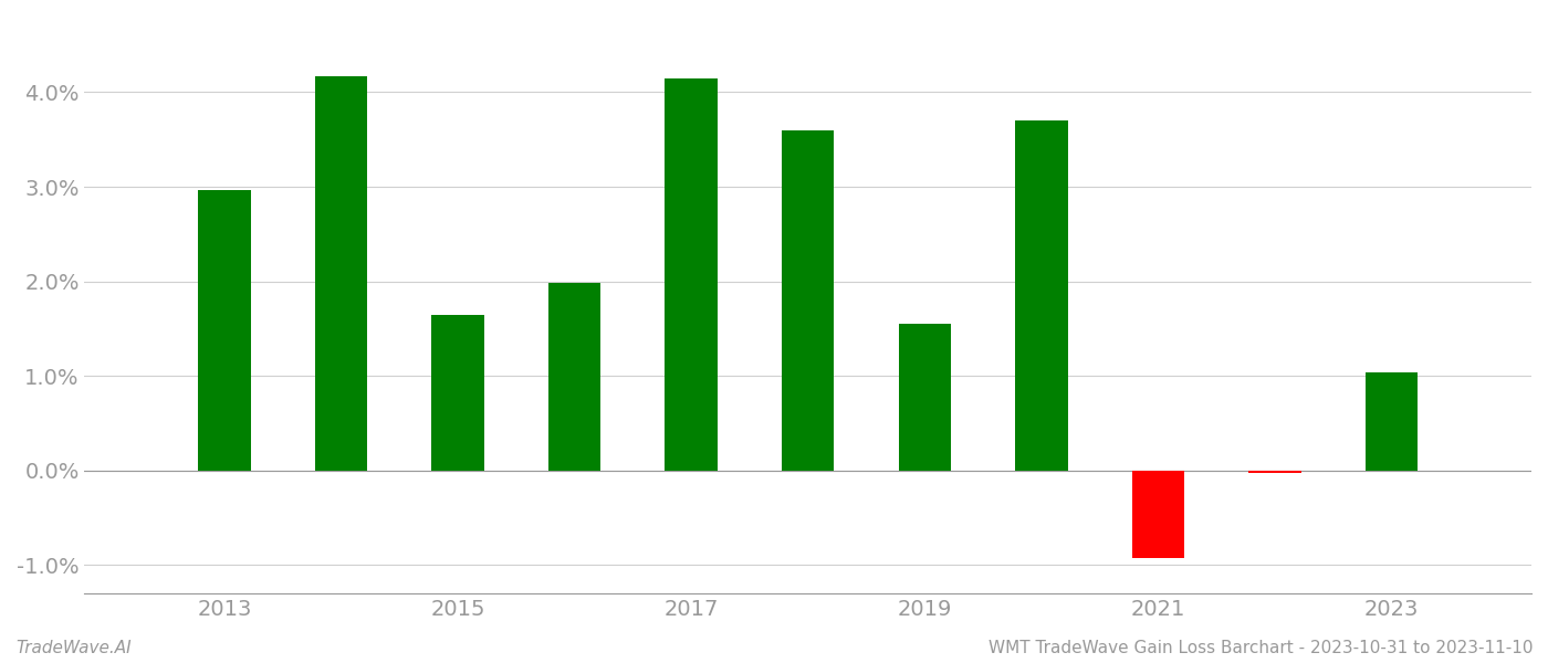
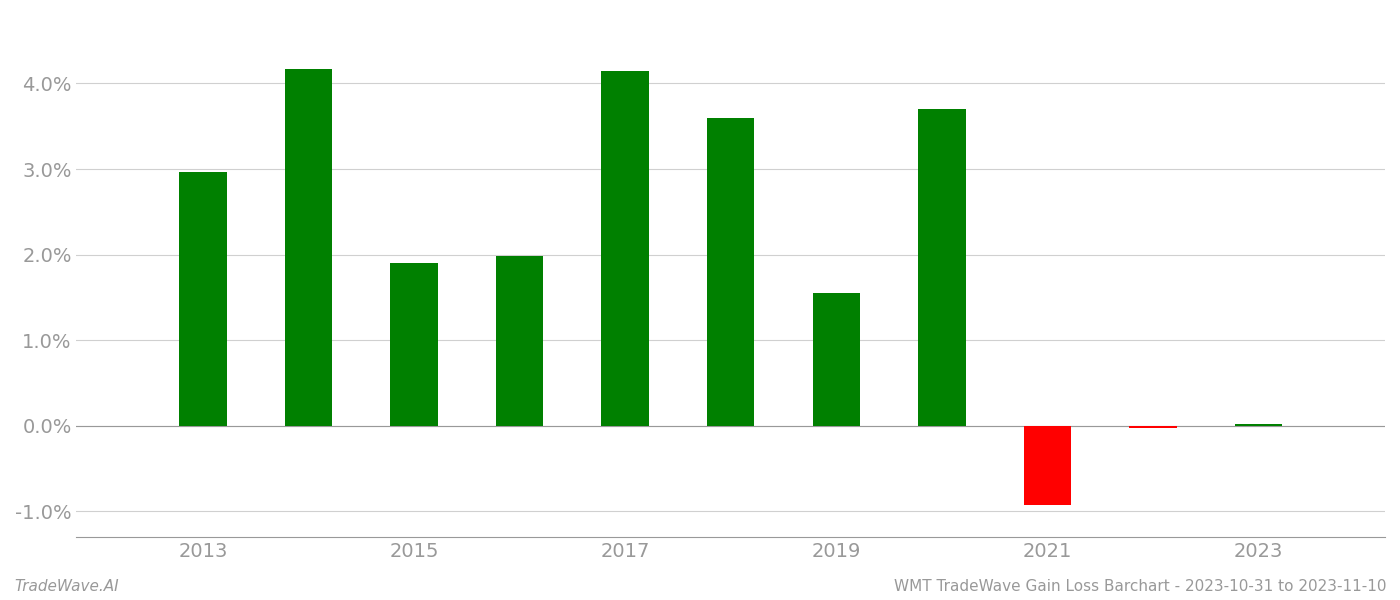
2015: 1.64% -> 1.90%
2023: 1.04% -> 0.02%
